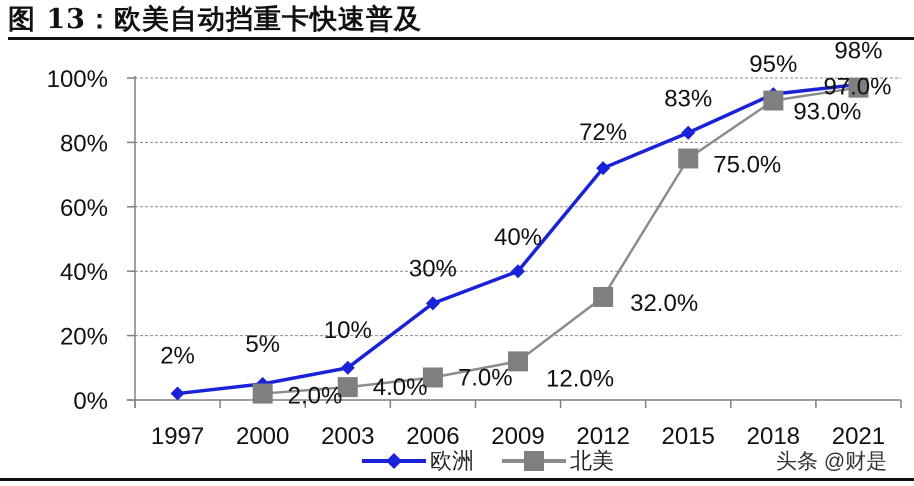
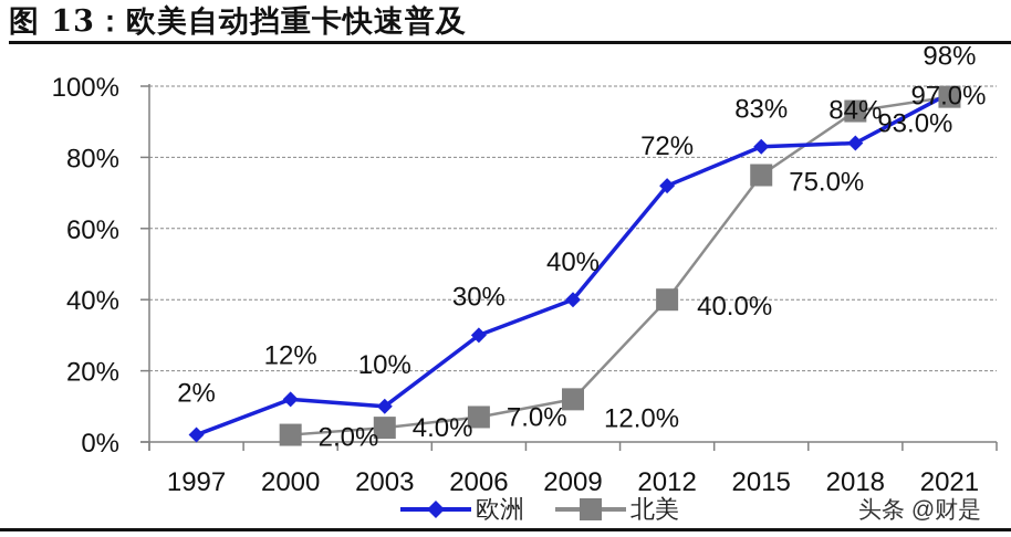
欧洲/2000: 5% -> 12%
北美/2012: 32.0% -> 40.0%
欧洲/2018: 95% -> 84%
